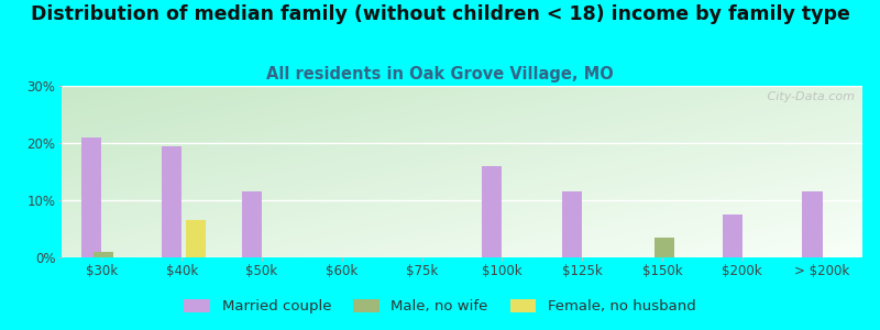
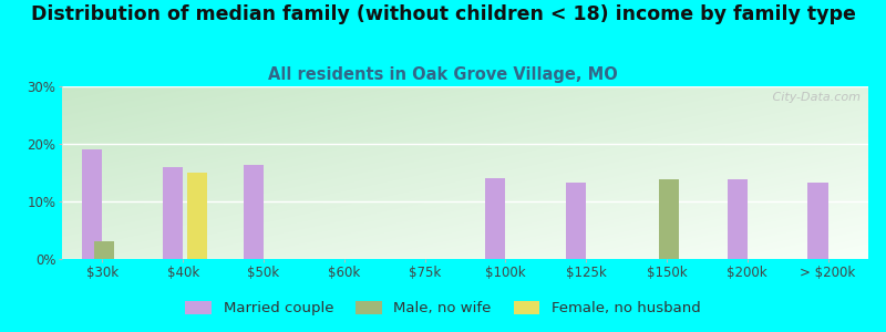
Married couple/$30k: 21.0% -> 19.0%
Male, no wife/$30k: 1.0% -> 3.0%
Married couple/$40k: 19.5% -> 16.0%
Female, no husband/$40k: 6.5% -> 15.0%
Married couple/$50k: 11.5% -> 16.4%
Married couple/$100k: 16.0% -> 14.0%
Married couple/$125k: 11.5% -> 13.2%
Male, no wife/$150k: 3.5% -> 13.8%
Married couple/$200k: 7.5% -> 13.8%
Married couple/> $200k: 11.5% -> 13.2%
